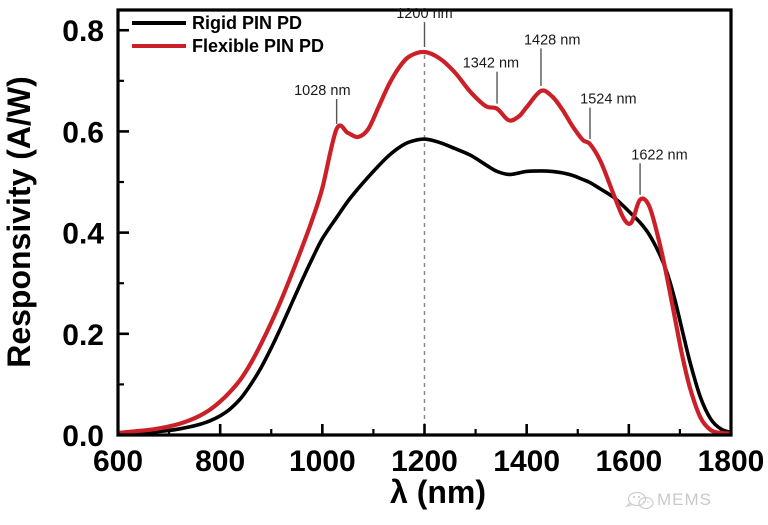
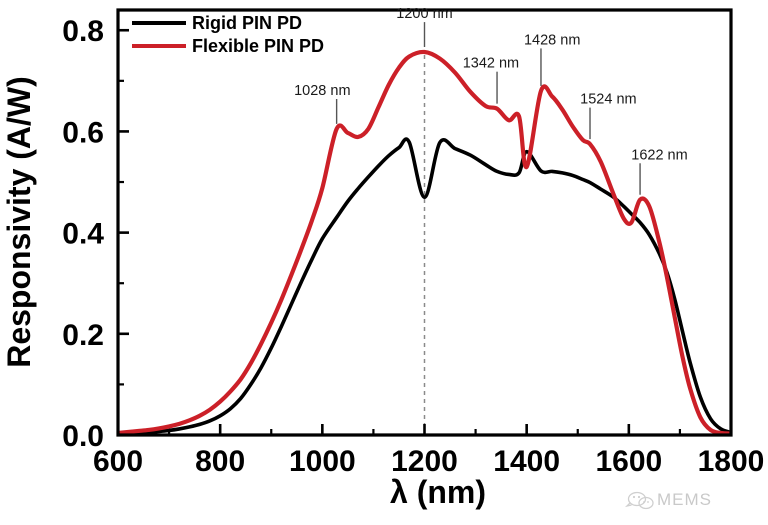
Rigid PIN PD/1200: 0.58 -> 0.47
Rigid PIN PD/1400: 0.52 -> 0.56
Flexible PIN PD/1400: 0.65 -> 0.53
